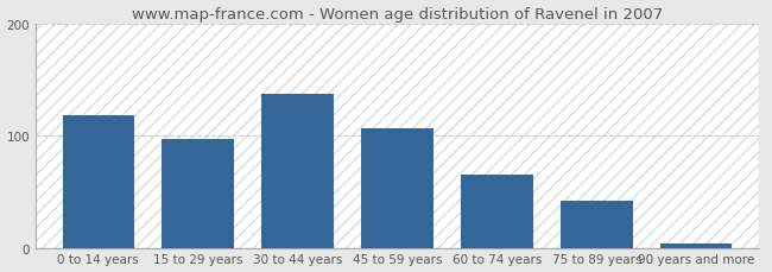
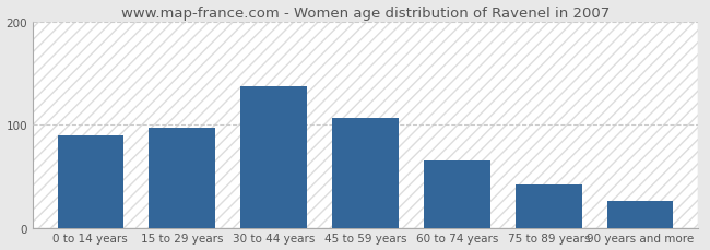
0 to 14 years: 118 -> 90
90 years and more: 4 -> 26
